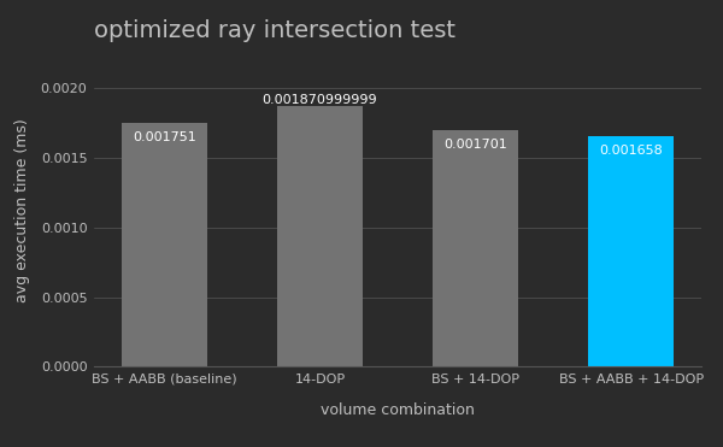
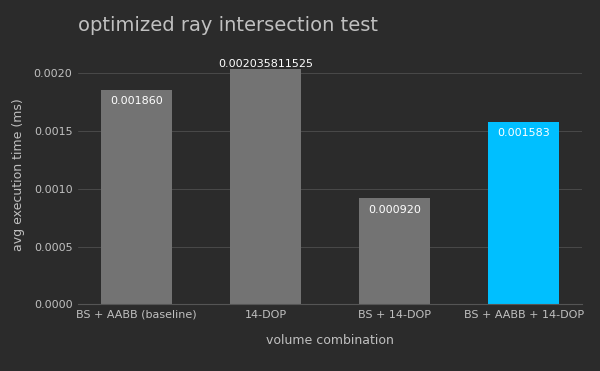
BS + AABB (baseline): 0.001751 -> 0.001860
14-DOP: 0.001870999999 -> 0.002035811525
BS + 14-DOP: 0.001701 -> 0.000920
BS + AABB + 14-DOP: 0.001658 -> 0.001583
